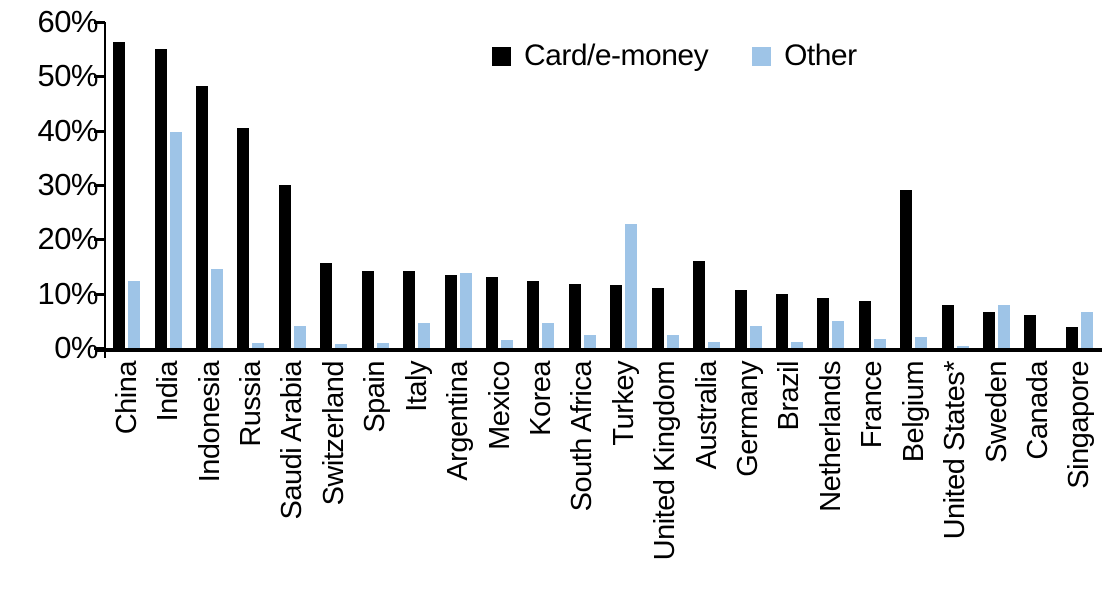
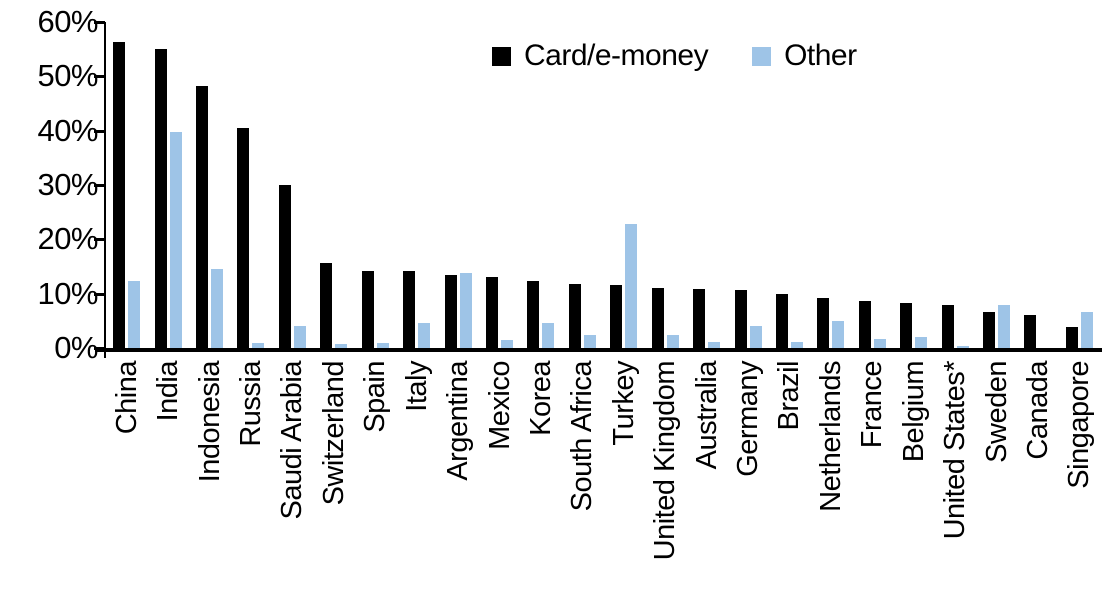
Card/e-money/Australia: 16% -> 11%
Card/e-money/Belgium: 29% -> 8%
